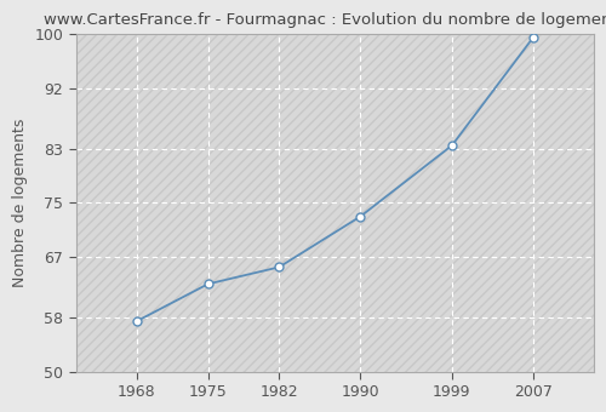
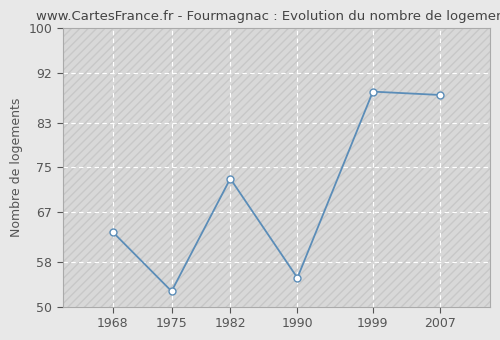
1968: 57.5 -> 63.4
1975: 63.0 -> 52.8
1982: 65.5 -> 73.0
1990: 73.0 -> 55.2
1999: 83.5 -> 88.6
2007: 99.5 -> 88.0
